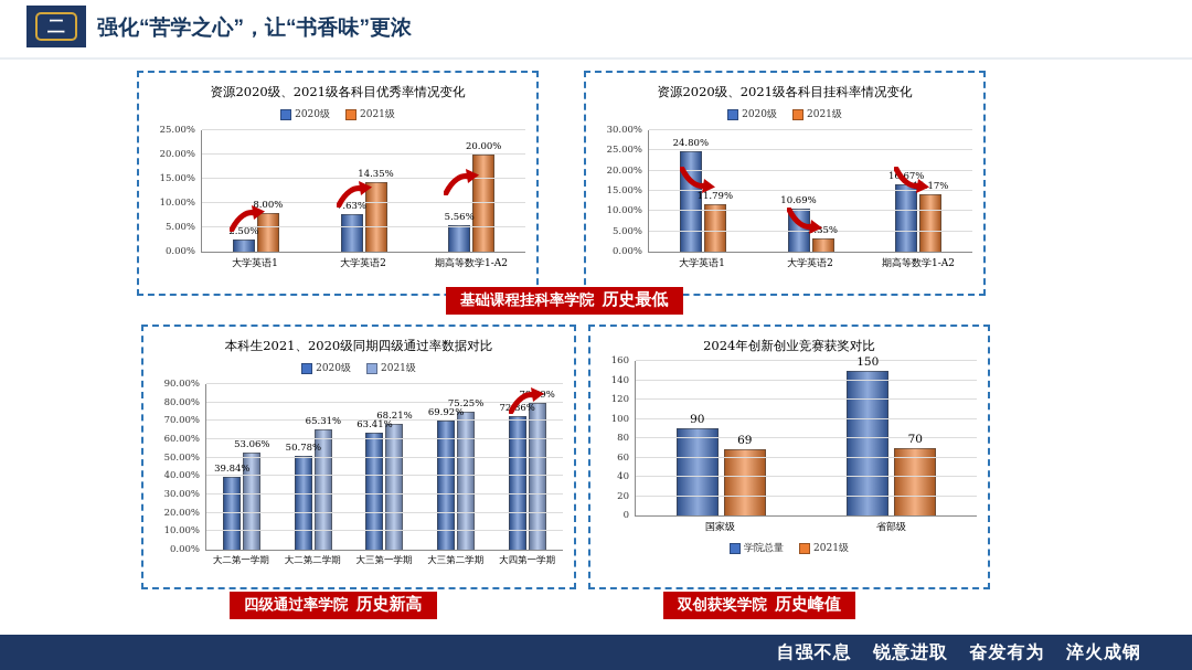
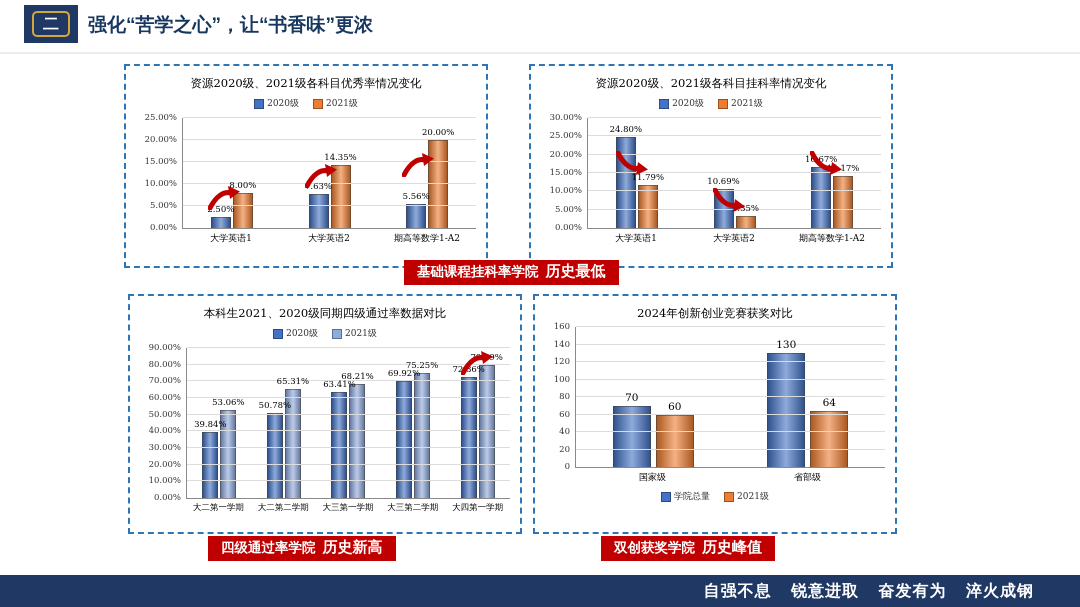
2024年创新创业竞赛获奖对比/学院总量/国家级: 90 -> 70
2024年创新创业竞赛获奖对比/2021级/国家级: 69 -> 60
2024年创新创业竞赛获奖对比/学院总量/省部级: 150 -> 130
2024年创新创业竞赛获奖对比/2021级/省部级: 70 -> 64
